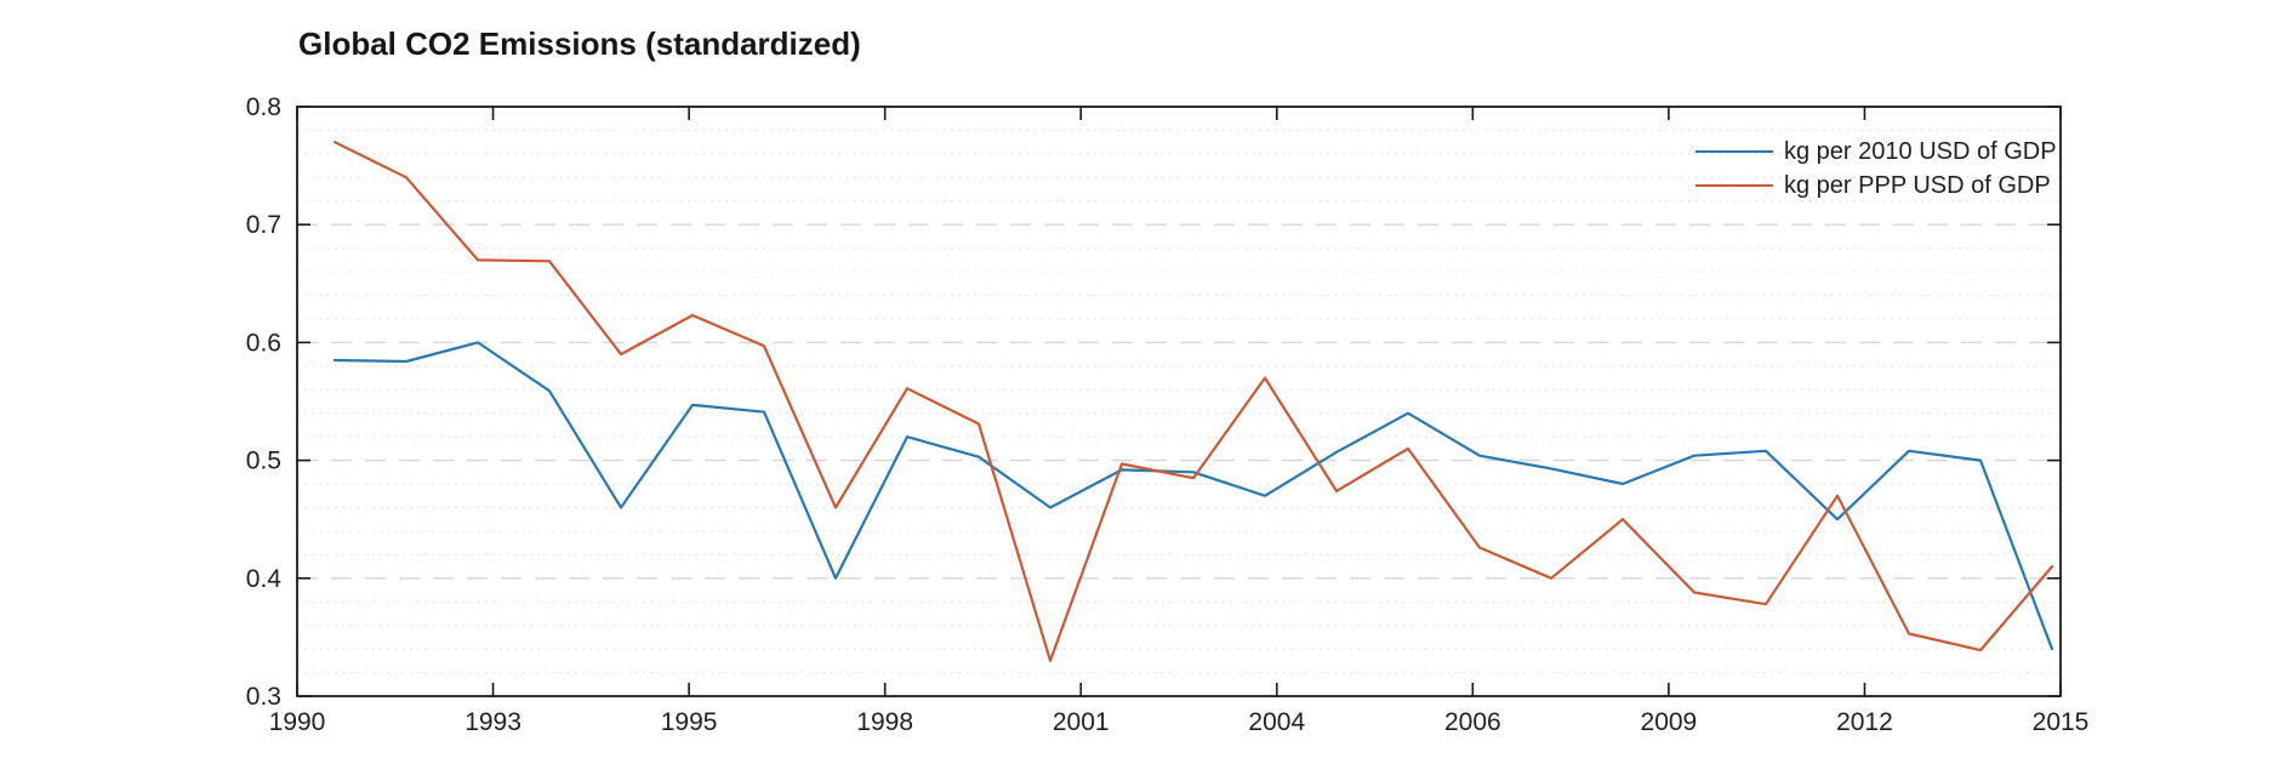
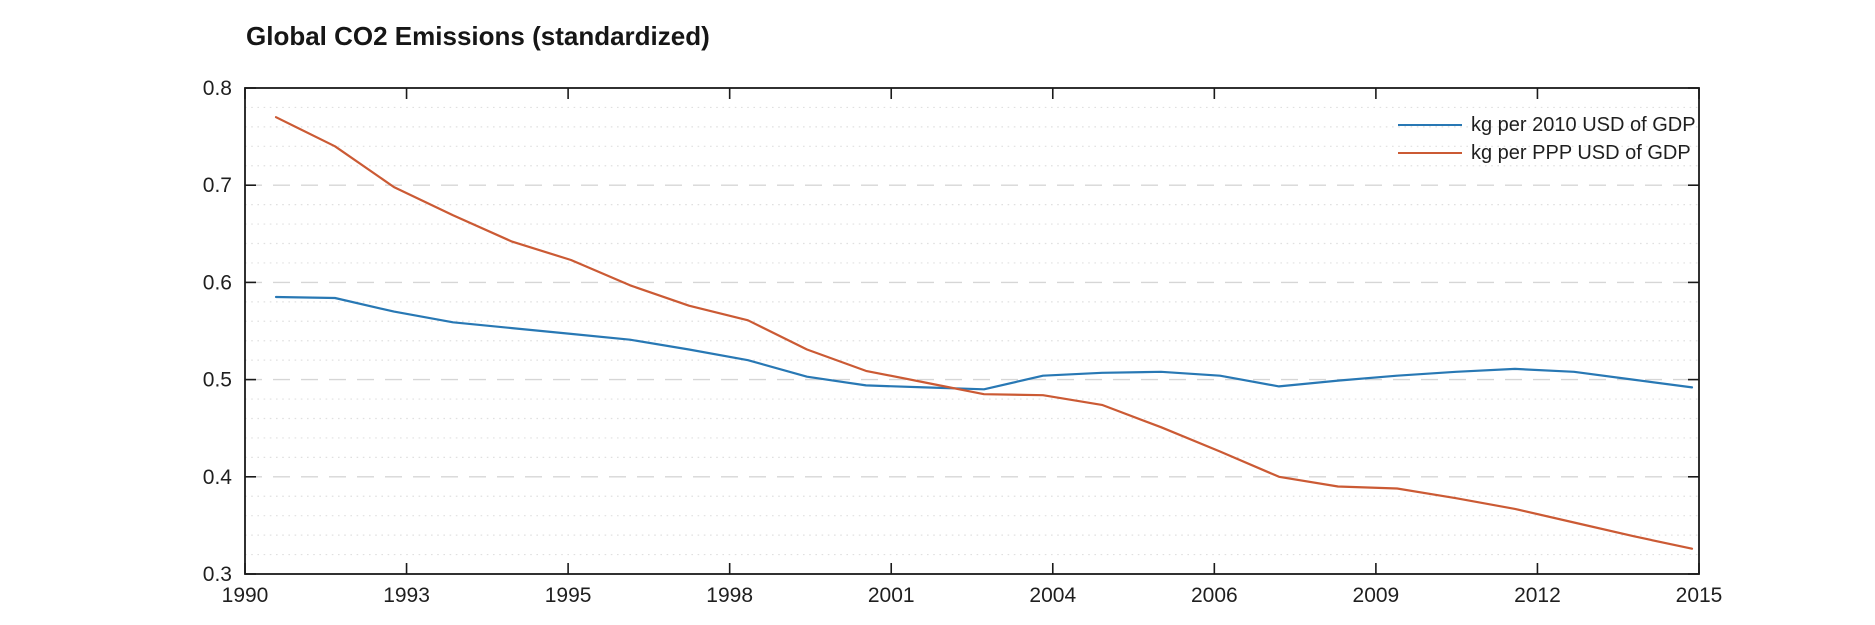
kg per 2010 USD of GDP/1993: 0.60 -> 0.57
kg per PPP USD of GDP/1993: 0.67 -> 0.70
kg per 2010 USD of GDP/1995: 0.46 -> 0.55
kg per PPP USD of GDP/1995: 0.59 -> 0.64
kg per 2010 USD of GDP/1998: 0.40 -> 0.53
kg per PPP USD of GDP/1998: 0.46 -> 0.58
kg per 2010 USD of GDP/2001: 0.46 -> 0.49
kg per PPP USD of GDP/2001: 0.33 -> 0.51
kg per 2010 USD of GDP/2004: 0.47 -> 0.50
kg per PPP USD of GDP/2004: 0.57 -> 0.48
kg per 2010 USD of GDP/2006: 0.54 -> 0.51
kg per PPP USD of GDP/2006: 0.51 -> 0.45
kg per 2010 USD of GDP/2009: 0.48 -> 0.50
kg per PPP USD of GDP/2009: 0.45 -> 0.39
kg per 2010 USD of GDP/2012: 0.45 -> 0.51
kg per PPP USD of GDP/2012: 0.47 -> 0.37
kg per 2010 USD of GDP/2015: 0.34 -> 0.49
kg per PPP USD of GDP/2015: 0.41 -> 0.33
